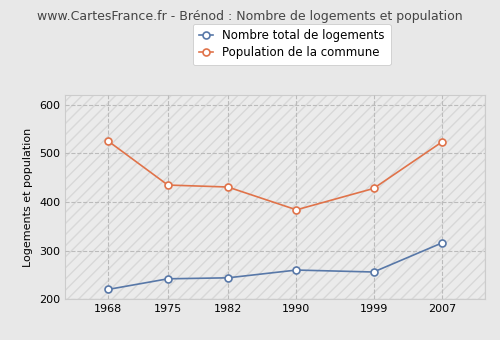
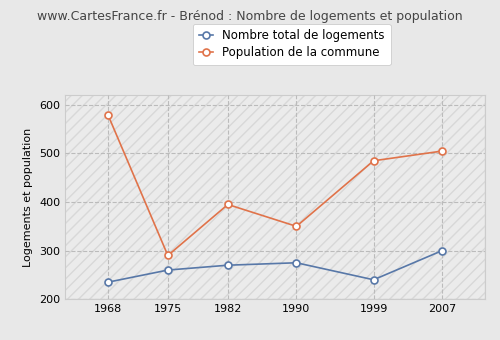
Nombre total de logements/1968: 220 -> 235
Population de la commune/1968: 526 -> 580
Nombre total de logements/1975: 242 -> 260
Population de la commune/1975: 435 -> 290
Nombre total de logements/1982: 244 -> 270
Population de la commune/1982: 431 -> 395
Nombre total de logements/1990: 260 -> 275
Population de la commune/1990: 384 -> 350
Nombre total de logements/1999: 256 -> 240
Population de la commune/1999: 428 -> 485
Nombre total de logements/2007: 316 -> 300
Population de la commune/2007: 524 -> 505
